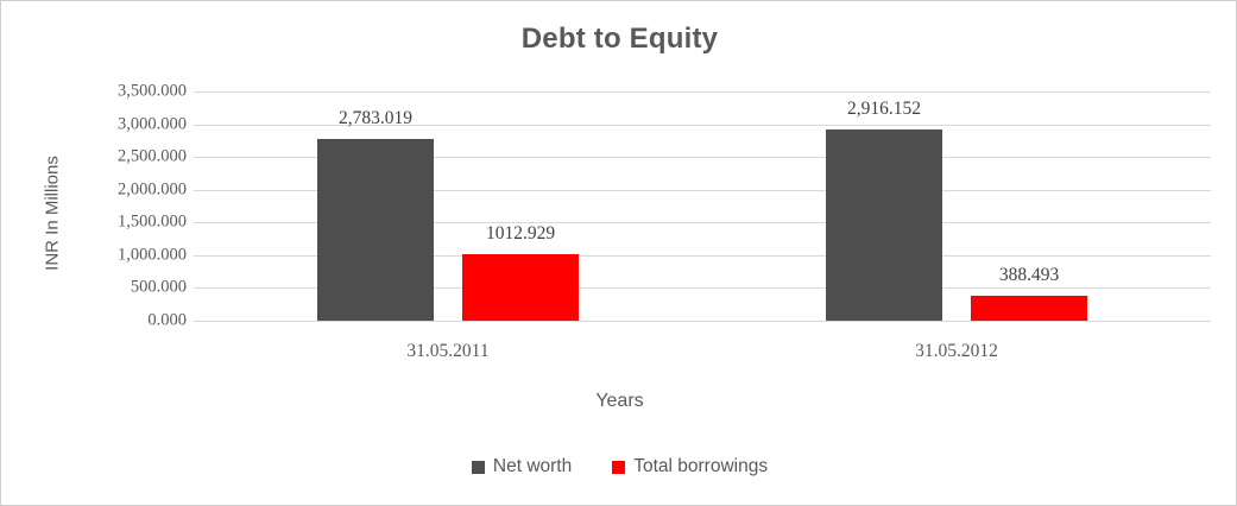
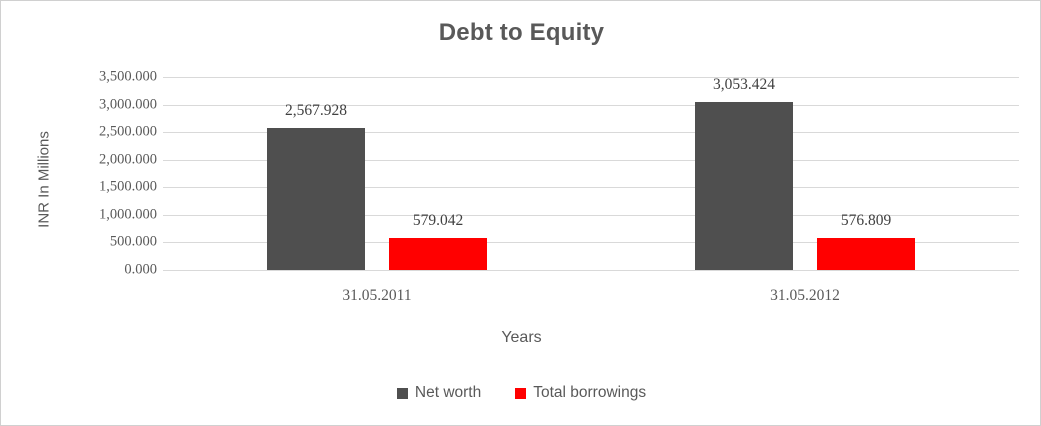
Net worth/31.05.2011: 2,783.019 -> 2,567.928
Total borrowings/31.05.2011: 1012.929 -> 579.042
Net worth/31.05.2012: 2,916.152 -> 3,053.424
Total borrowings/31.05.2012: 388.493 -> 576.809
